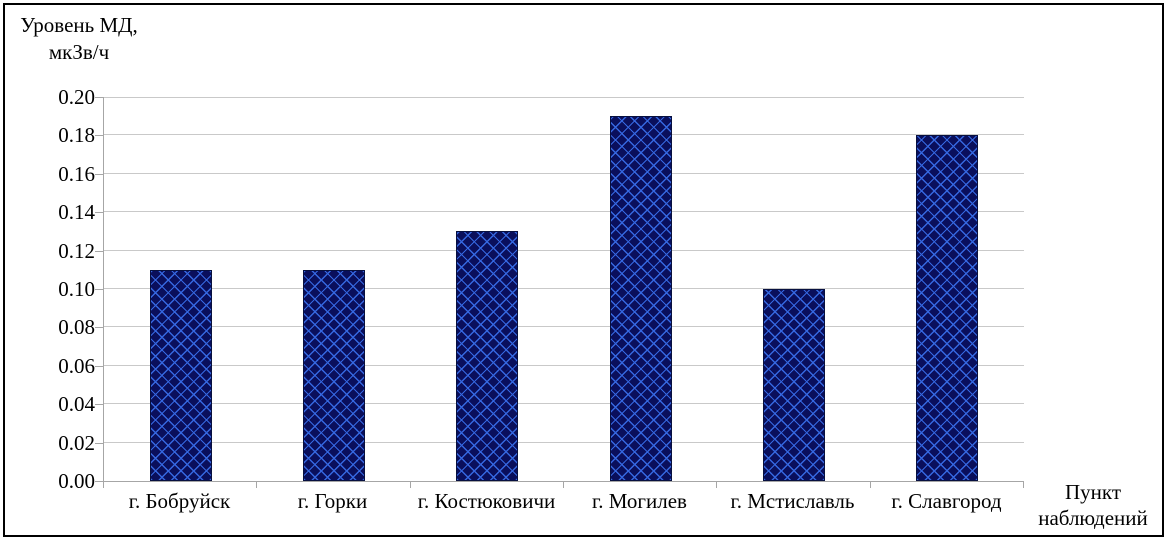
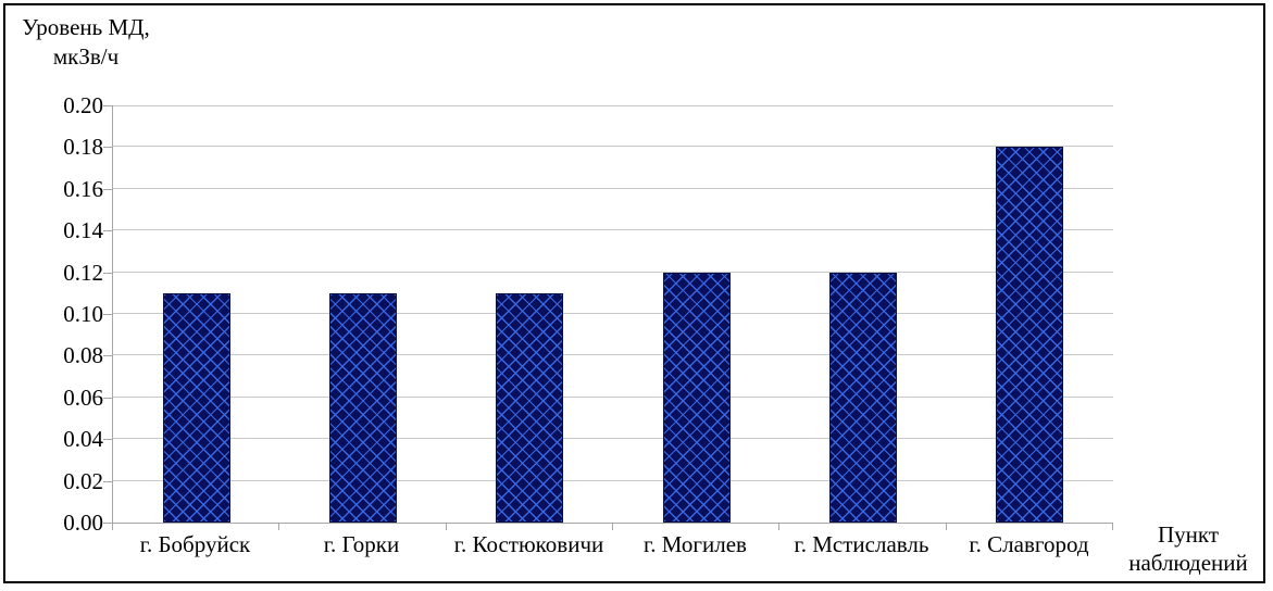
г. Костюковичи: 0.13 -> 0.11
г. Могилев: 0.19 -> 0.12
г. Мстиславль: 0.10 -> 0.12
